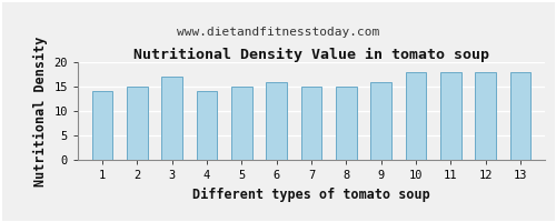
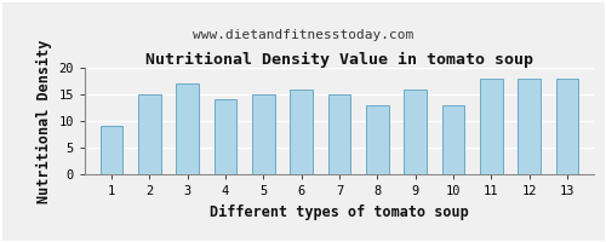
1: 14 -> 9
8: 15 -> 13
10: 18 -> 13
